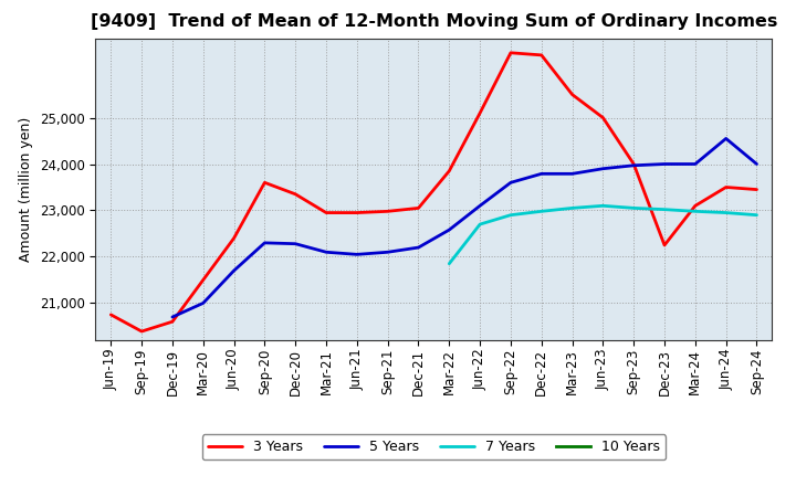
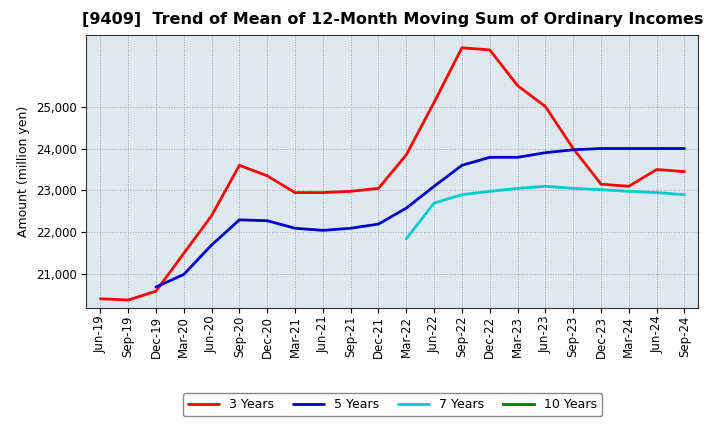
3 Years/Jun-19: 20,750 -> 20,420
3 Years/Dec-23: 22,250 -> 23,150
5 Years/Jun-24: 24,550 -> 24,000
